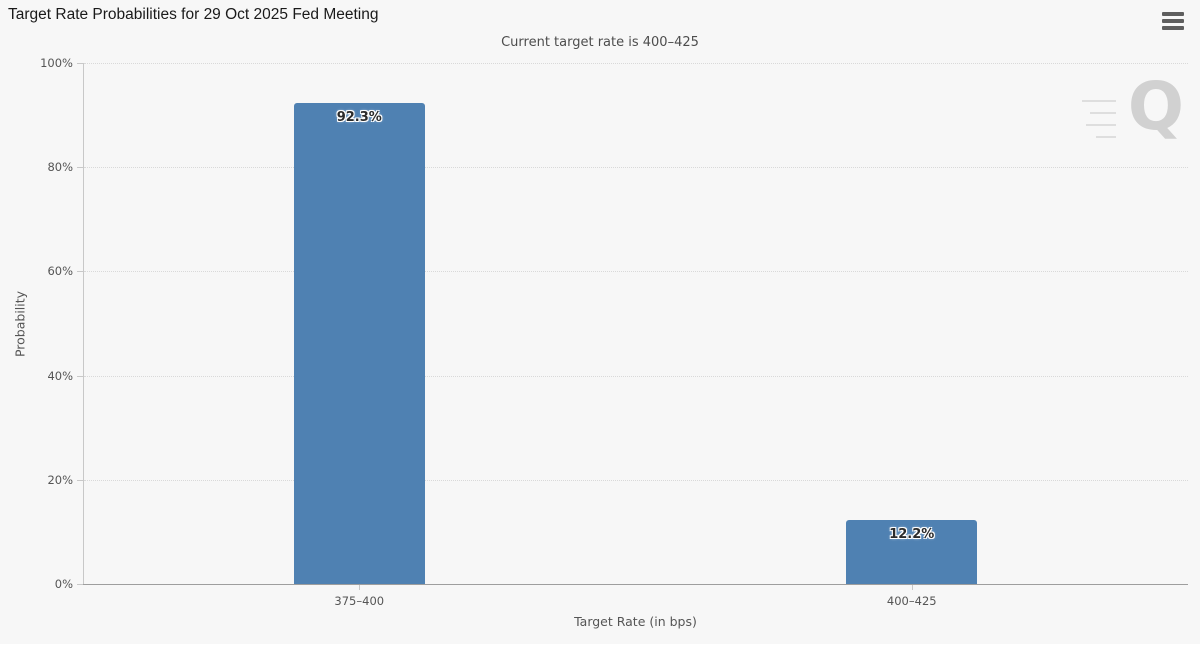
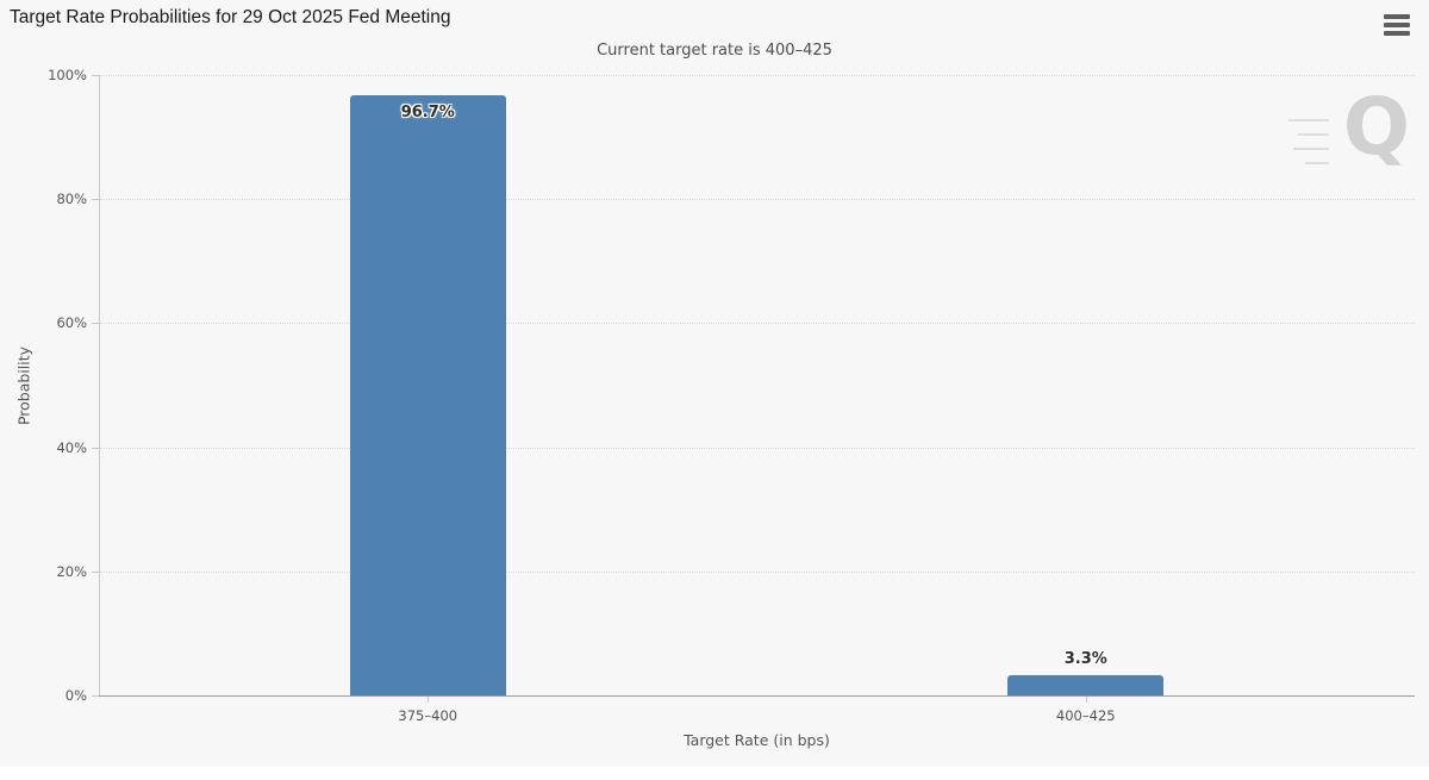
375–400: 92.3% -> 96.7%
400–425: 12.2% -> 3.3%
